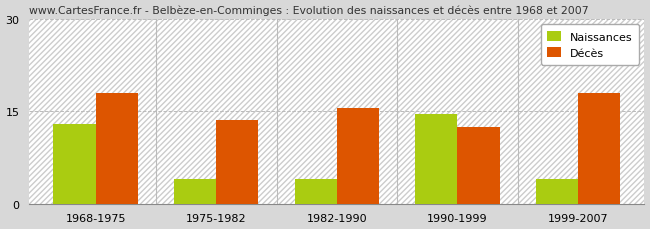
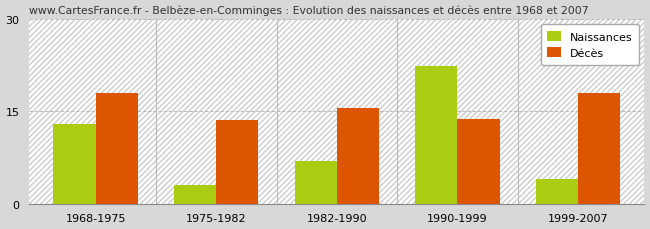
Naissances/1975-1982: 4.0 -> 3.0
Naissances/1982-1990: 4.0 -> 7.0
Naissances/1990-1999: 14.5 -> 22.4
Décès/1990-1999: 12.5 -> 13.8
